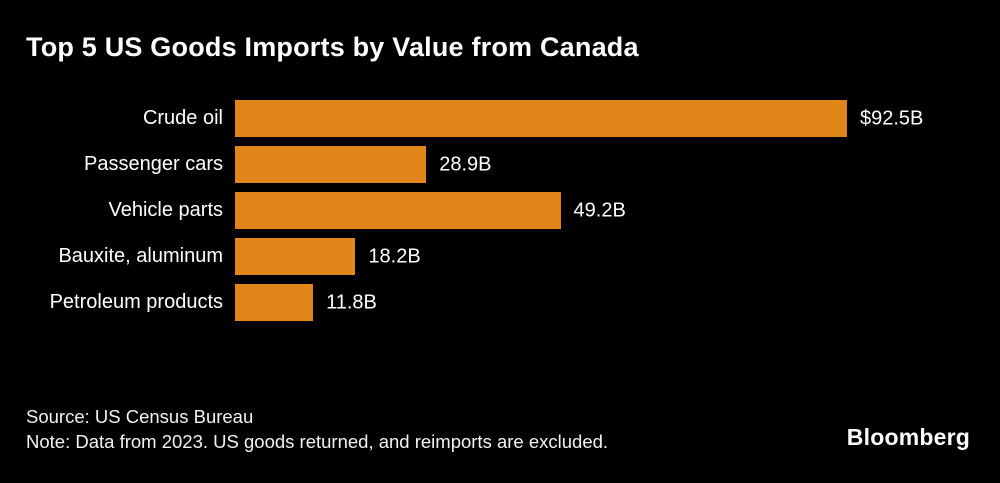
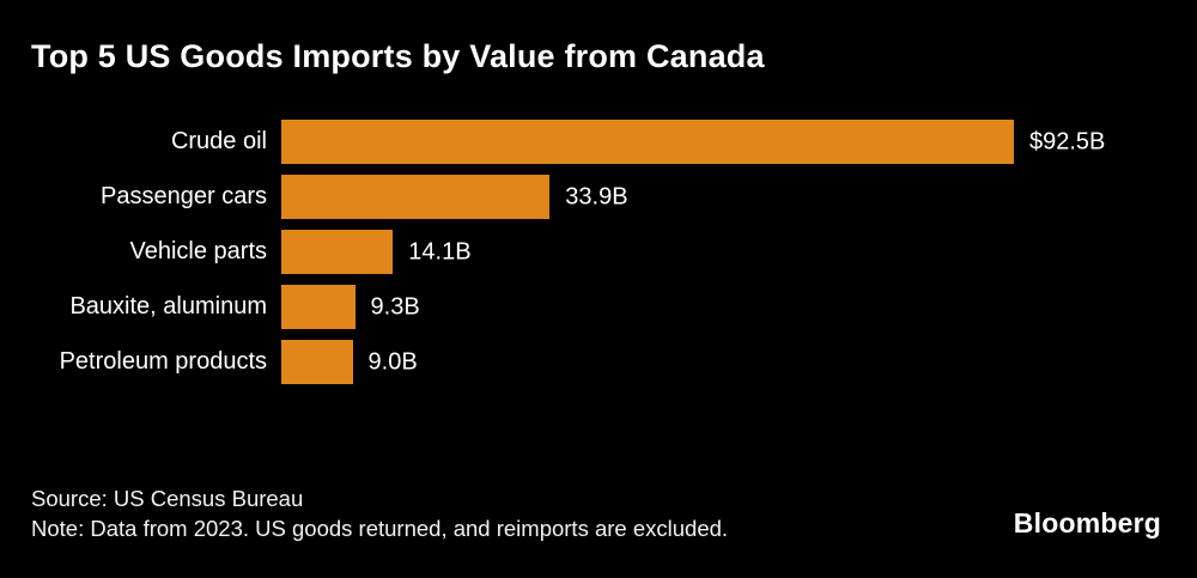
Passenger cars: 28.9B -> 33.9B
Vehicle parts: 49.2B -> 14.1B
Bauxite, aluminum: 18.2B -> 9.3B
Petroleum products: 11.8B -> 9.0B
